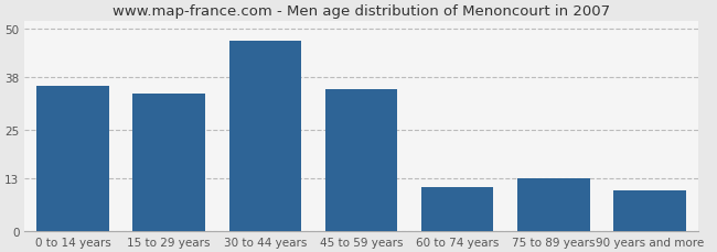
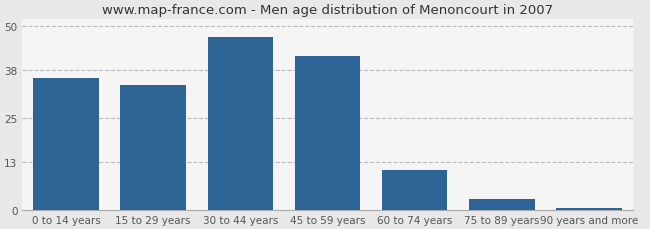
45 to 59 years: 35.0 -> 42.0
75 to 89 years: 13.0 -> 3.0
90 years and more: 10.0 -> 0.5
